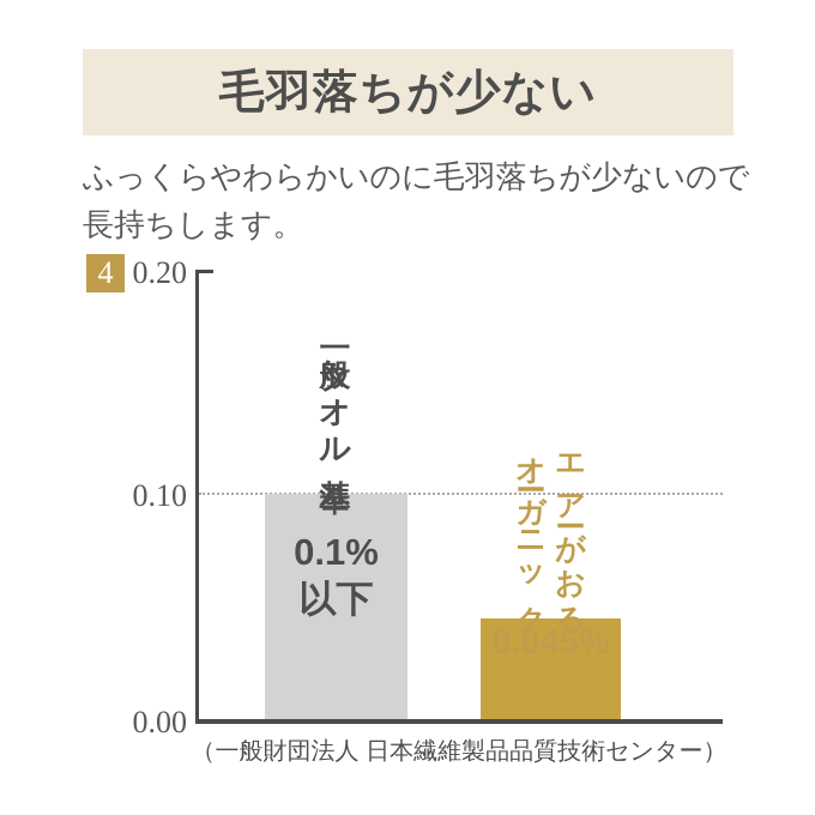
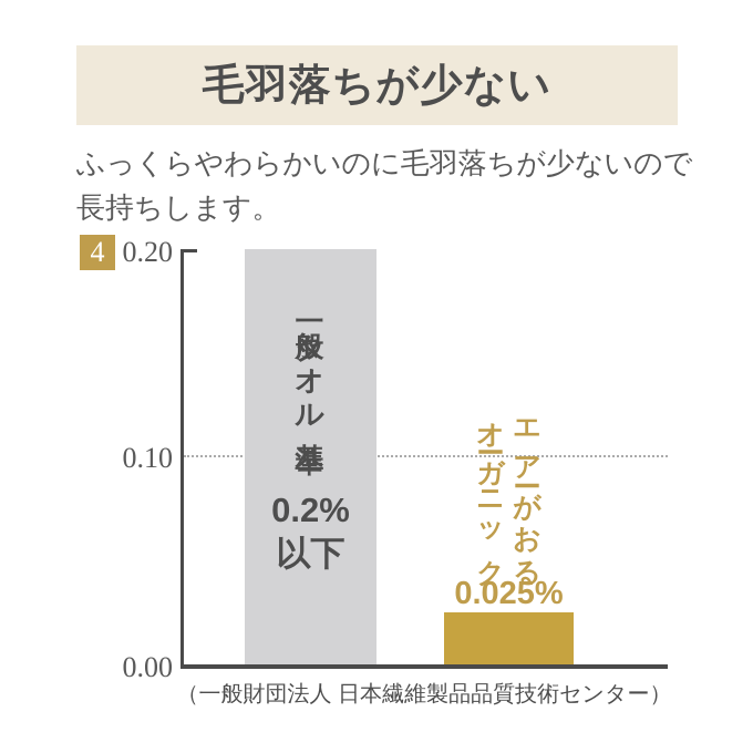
一般タオル基準: 0.1% -> 0.2%
エアーがおる オーガニック: 0.045% -> 0.025%
